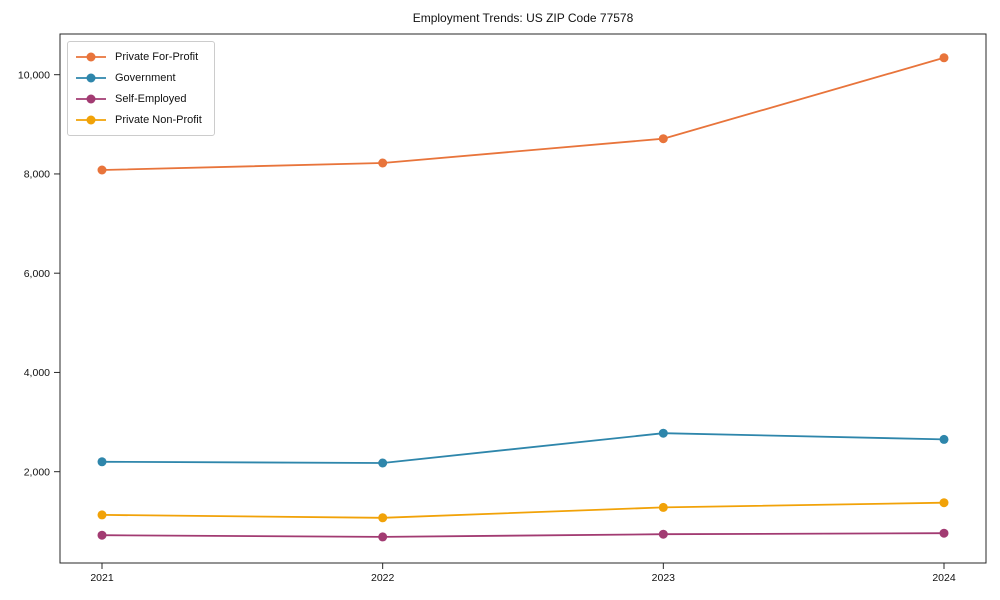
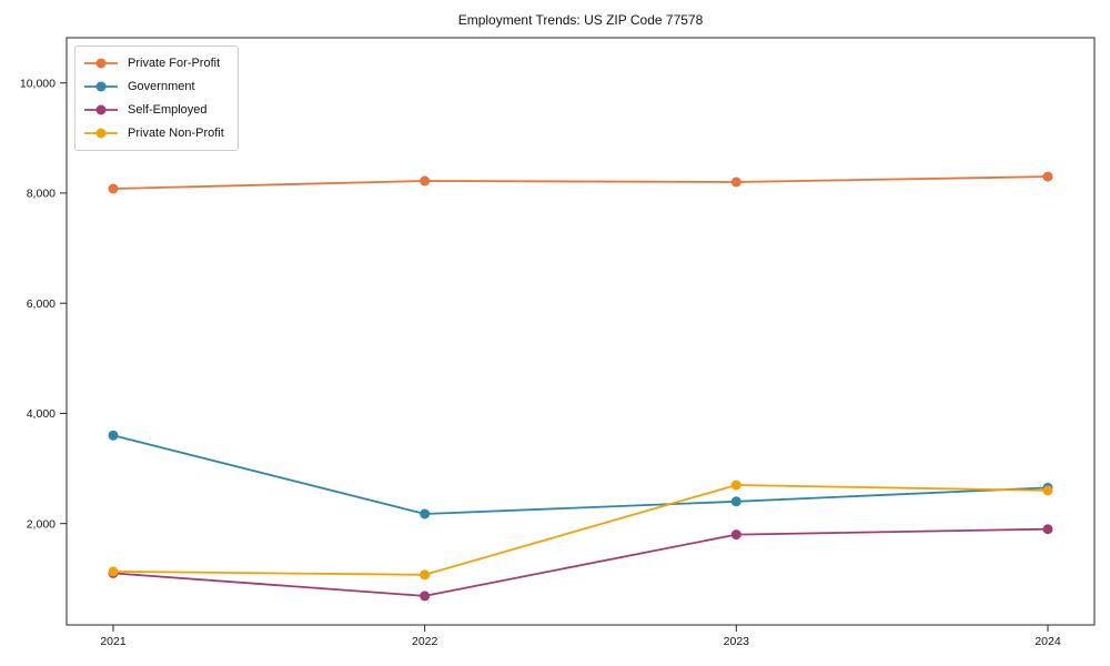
Government/2021: 2200 -> 3600
Self-Employed/2021: 700 -> 1100
Private For-Profit/2023: 8700 -> 8200
Government/2023: 2800 -> 2400
Self-Employed/2023: 700 -> 1800
Private Non-Profit/2023: 1300 -> 2700
Private For-Profit/2024: 10300 -> 8300
Self-Employed/2024: 800 -> 1900
Private Non-Profit/2024: 1400 -> 2600
